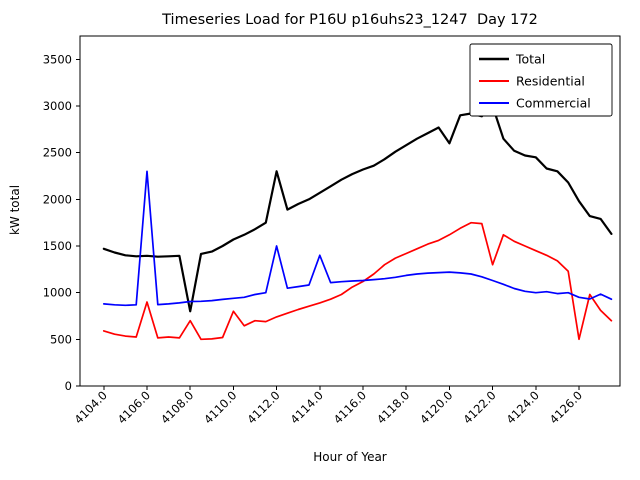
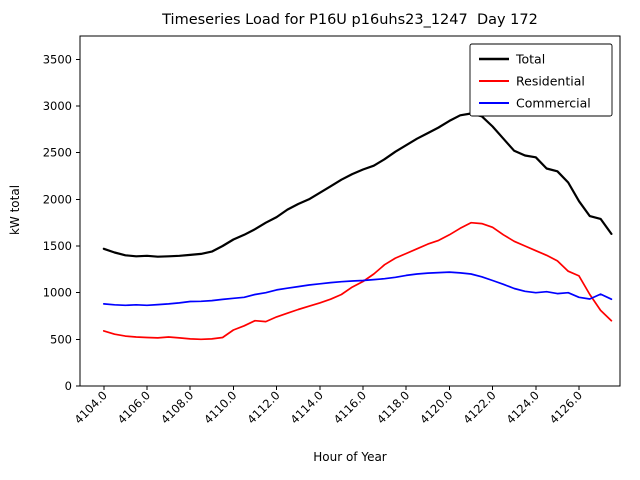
Residential/4106.0: 900 -> 500
Commercial/4106.0: 2300 -> 900
Total/4108.0: 800 -> 1400
Residential/4108.0: 700 -> 500
Residential/4110.0: 800 -> 600
Total/4112.0: 2300 -> 1800
Commercial/4112.0: 1500 -> 1000
Commercial/4114.0: 1400 -> 1100
Total/4120.0: 2600 -> 2800
Total/4122.0: 3000 -> 2800
Residential/4122.0: 1300 -> 1700
Residential/4126.0: 500 -> 1200
